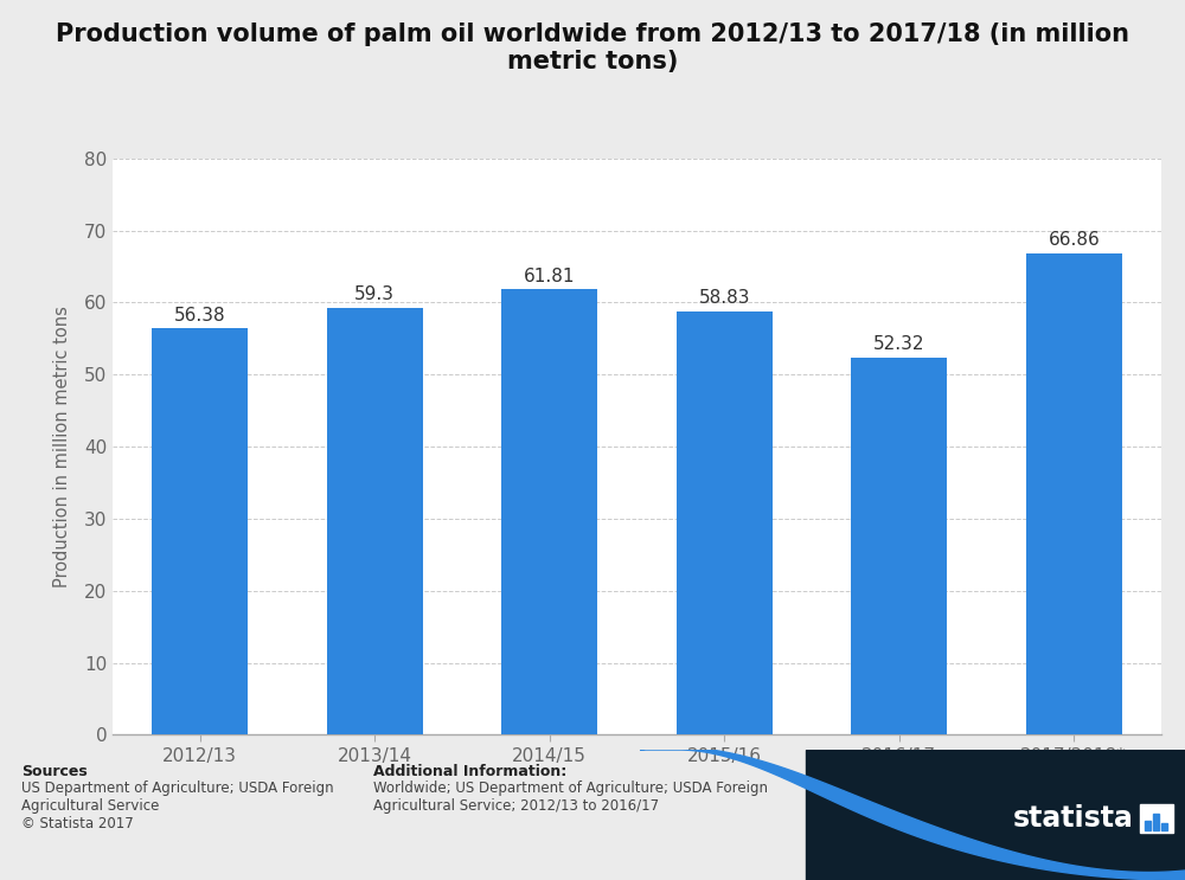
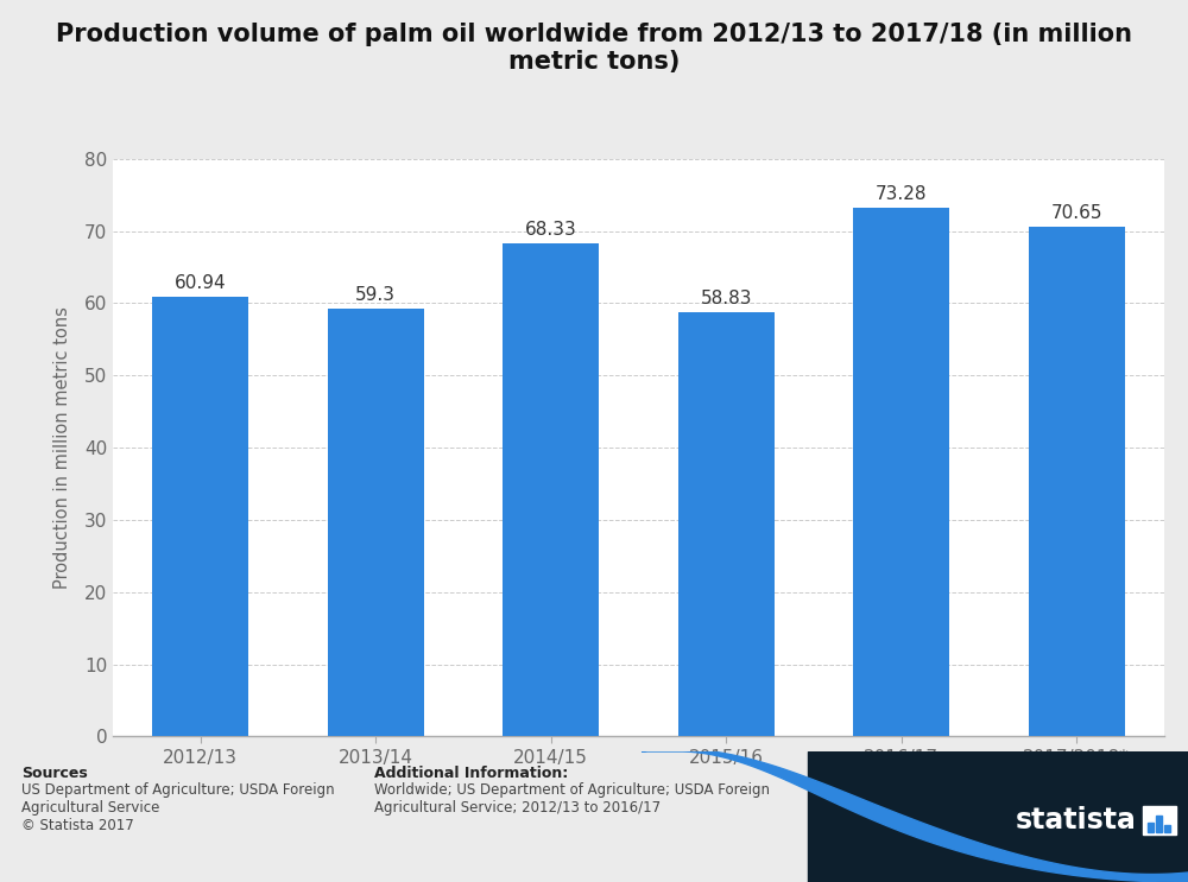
2012/13: 56.38 -> 60.94
2014/15: 61.81 -> 68.33
2016/17: 52.32 -> 73.28
2017/2018*: 66.86 -> 70.65
